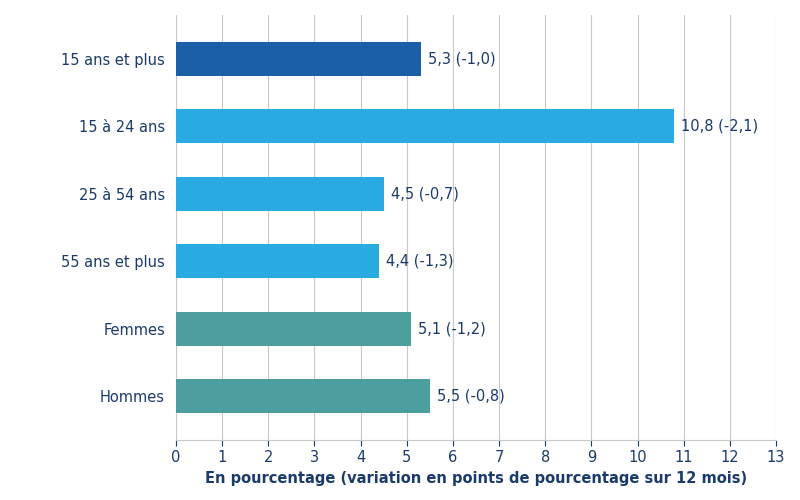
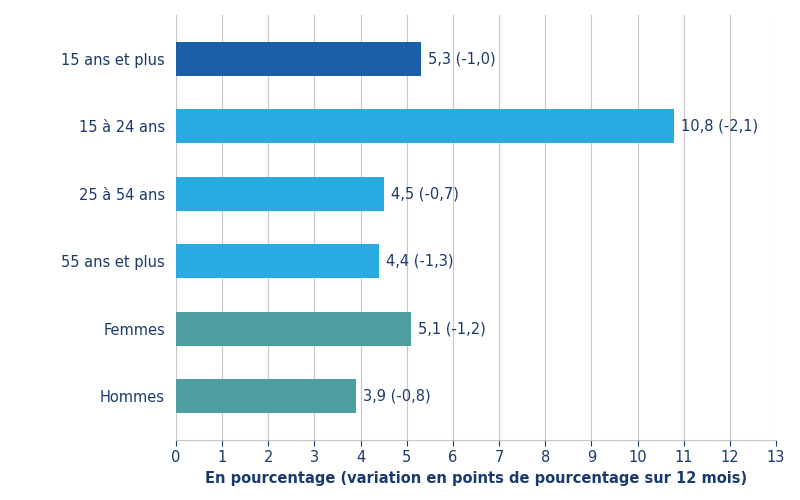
Hommes: 5,5 -> 3,9
